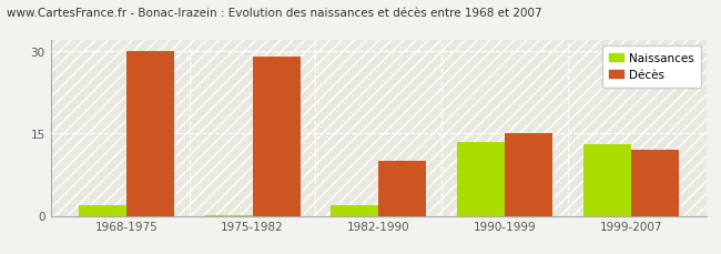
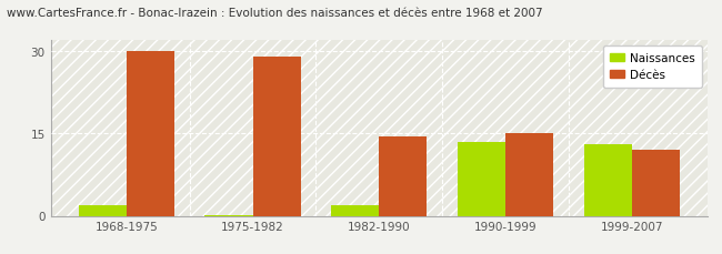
Décès/1982-1990: 10.0 -> 14.5
